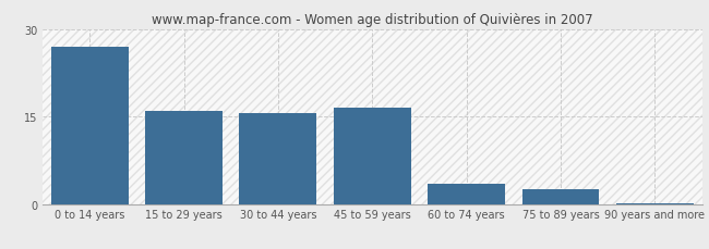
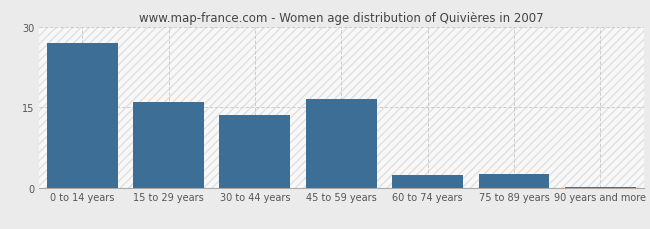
30 to 44 years: 15.5 -> 13.6
60 to 74 years: 3.5 -> 2.4
